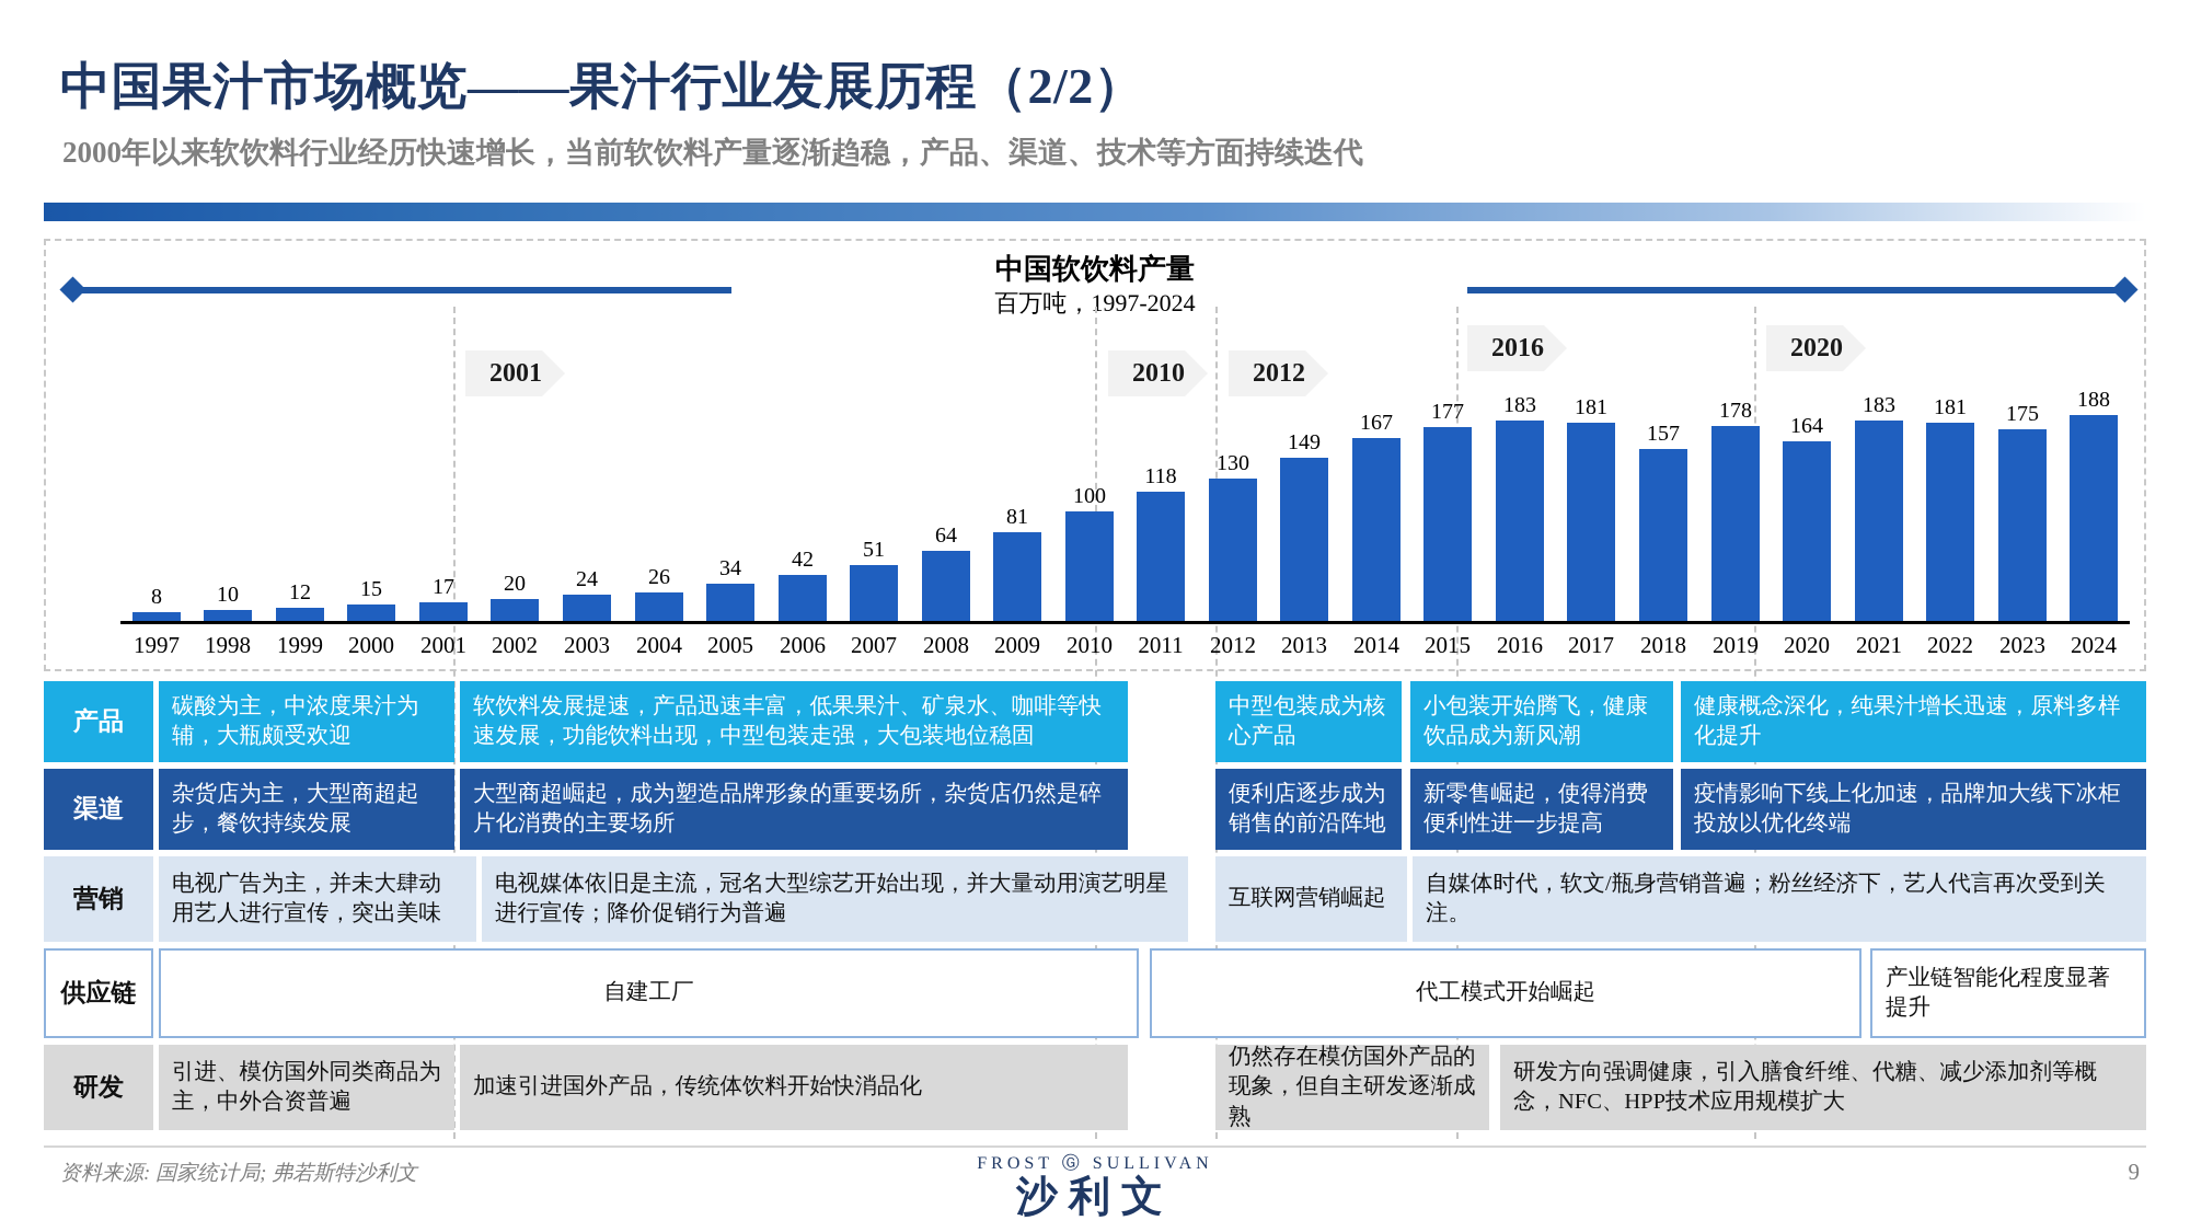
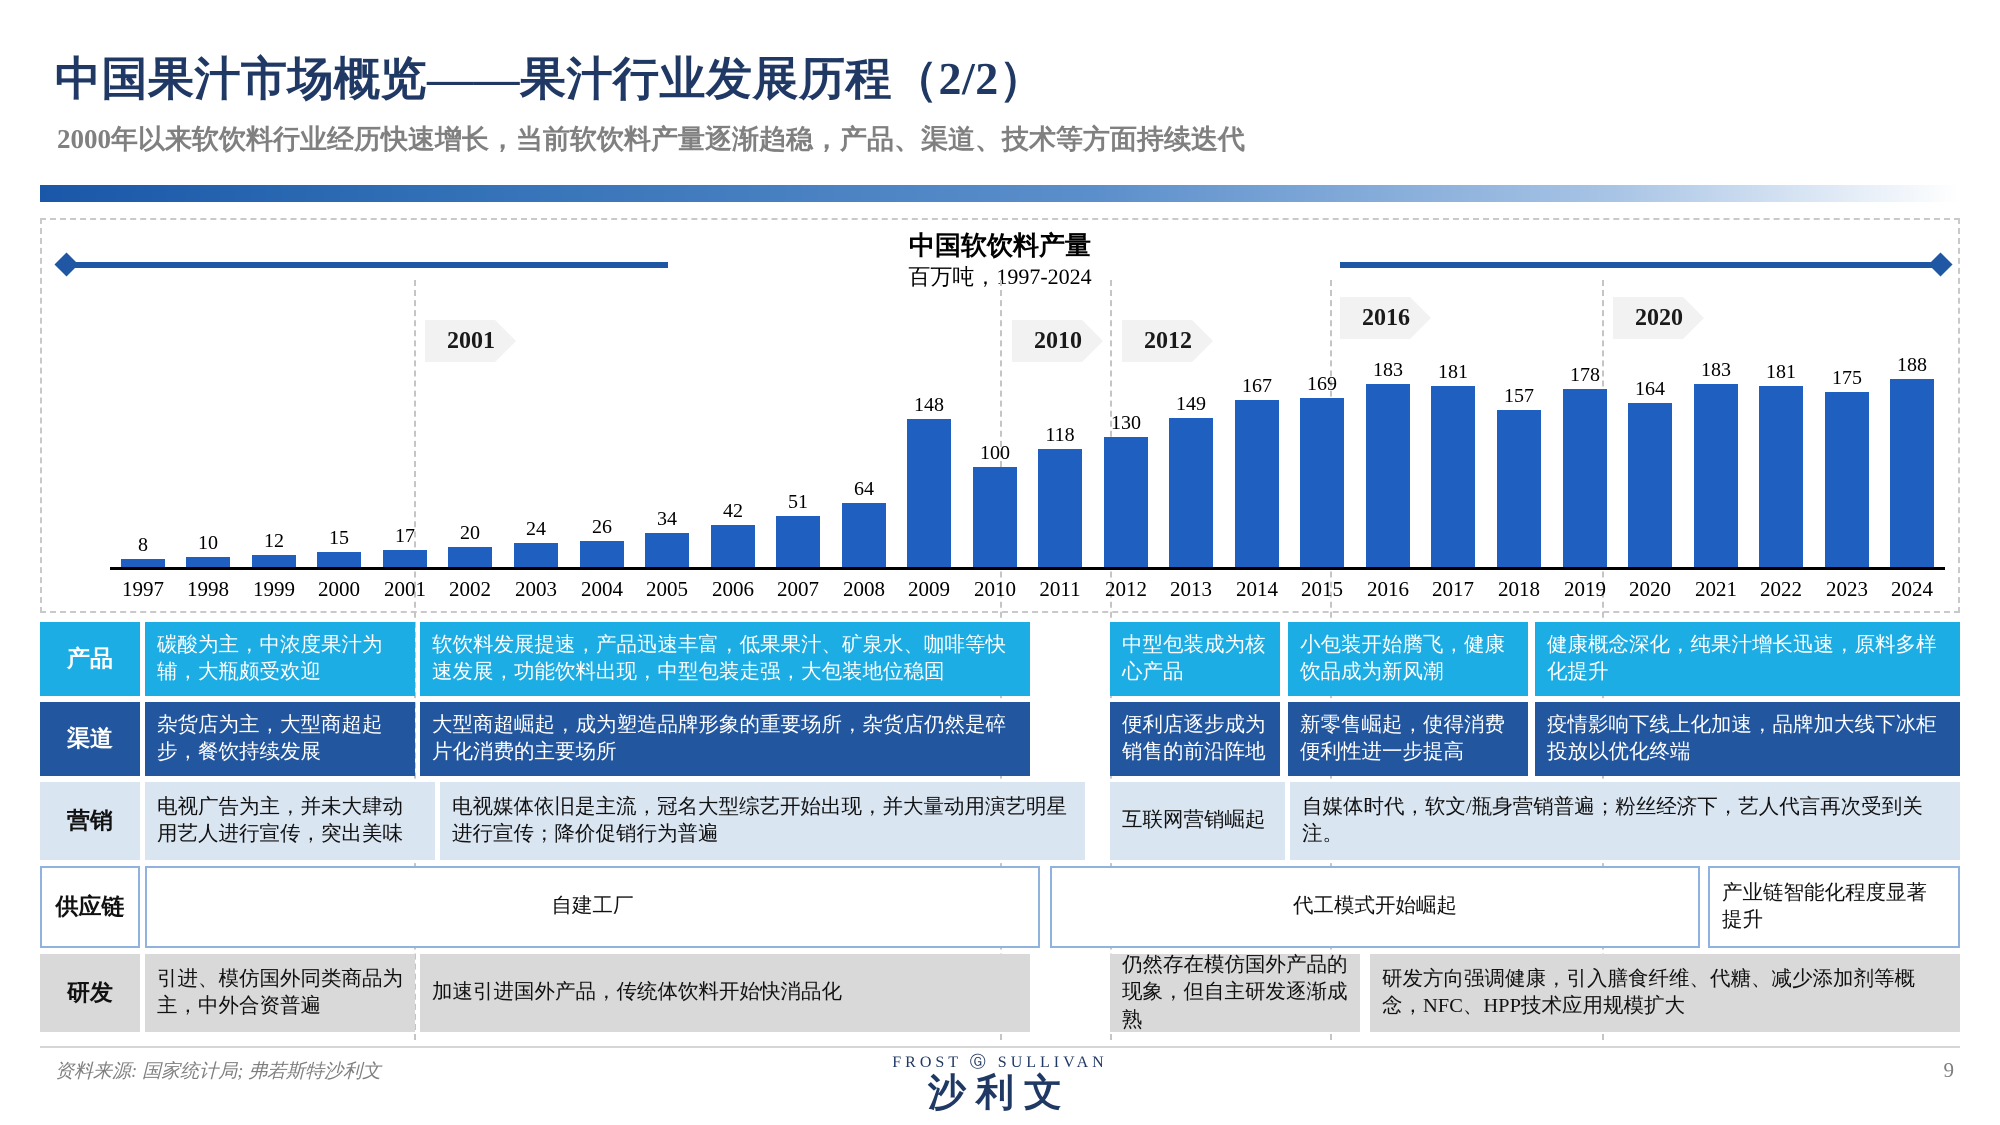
2009: 81 -> 148
2015: 177 -> 169
